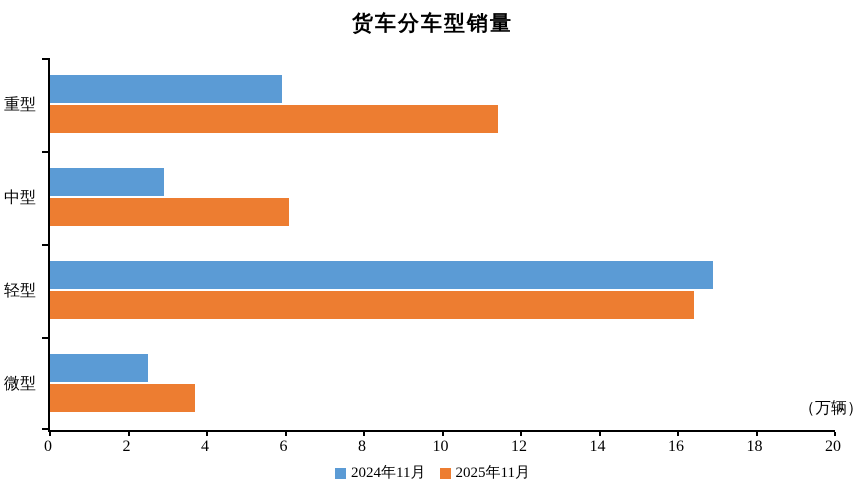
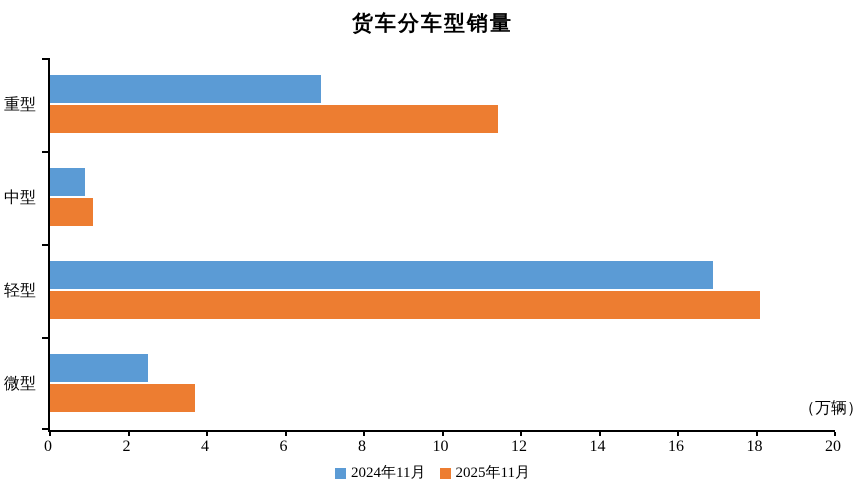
2024年11月/重型: 5.9 -> 6.9
2024年11月/中型: 2.9 -> 0.9
2025年11月/中型: 6.1 -> 1.1
2025年11月/轻型: 16.4 -> 18.1
